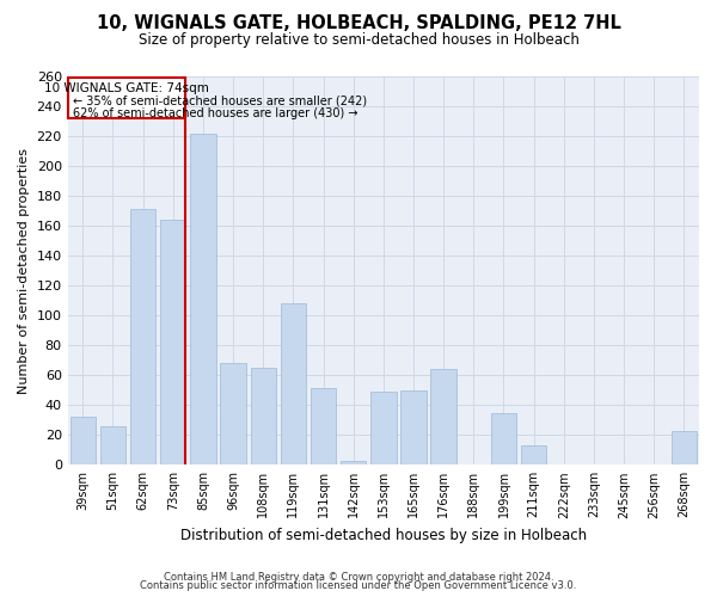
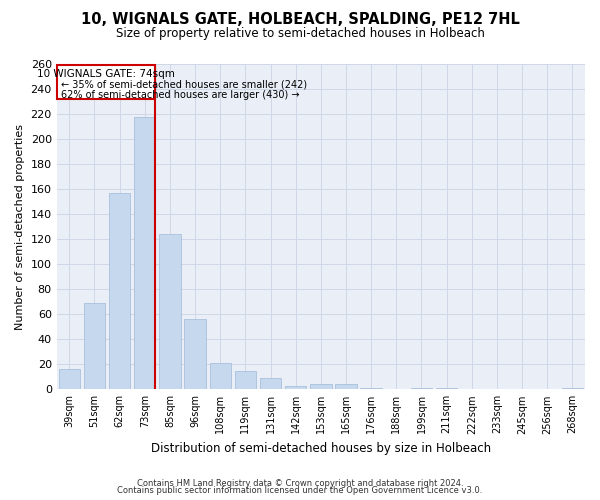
39sqm: 32 -> 16
51sqm: 26 -> 69
62sqm: 171 -> 157
73sqm: 164 -> 218
85sqm: 222 -> 124
96sqm: 68 -> 56
108sqm: 65 -> 21
119sqm: 108 -> 15
131sqm: 51 -> 9
153sqm: 49 -> 4
165sqm: 50 -> 4
176sqm: 64 -> 1
199sqm: 35 -> 1
211sqm: 13 -> 1
268sqm: 23 -> 1
